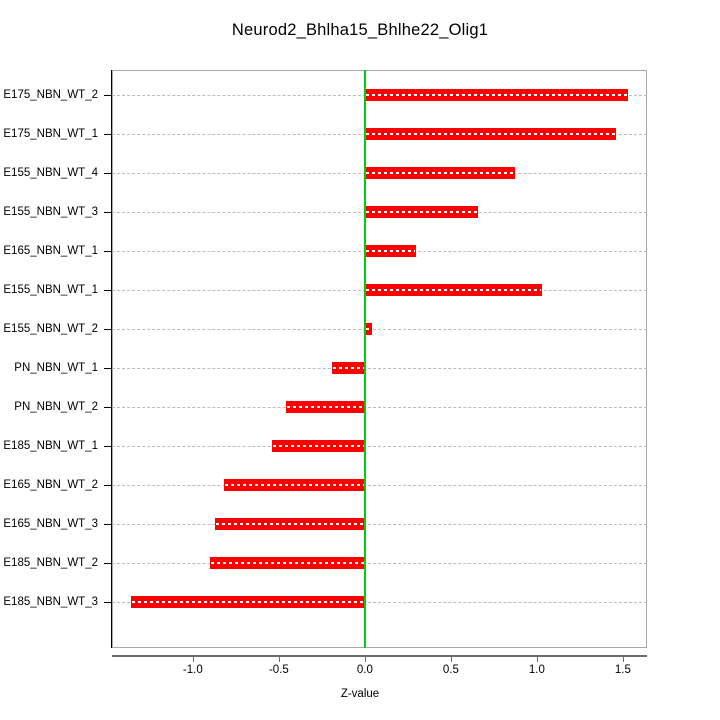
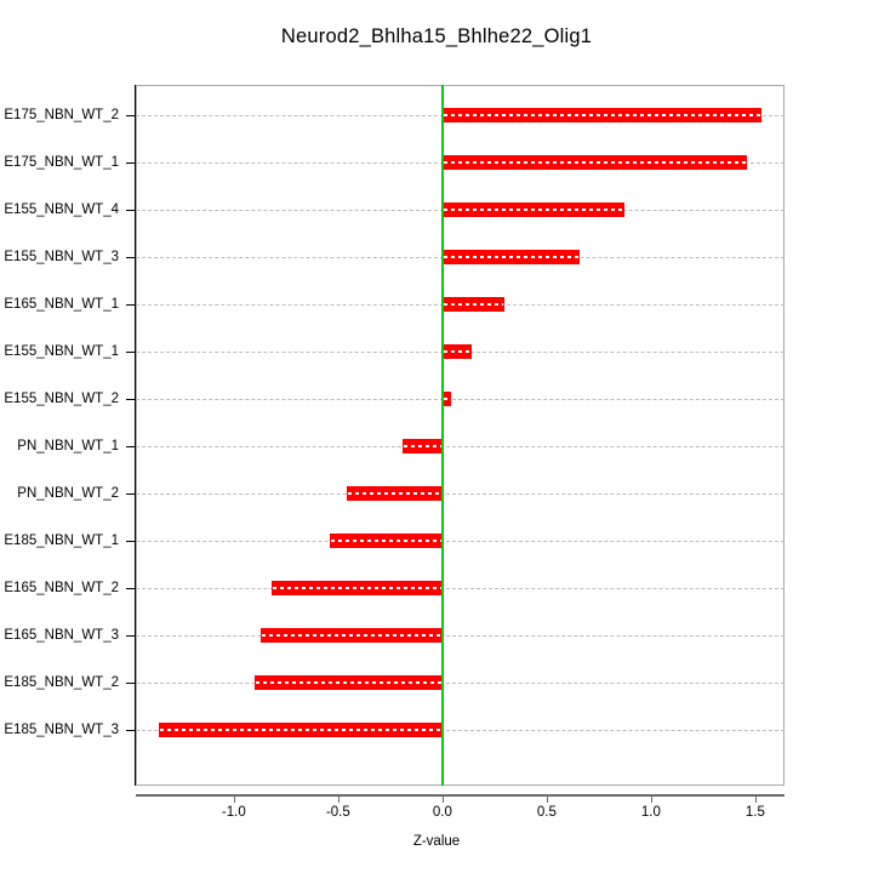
E155_NBN_WT_1: 1.03 -> 0.14
